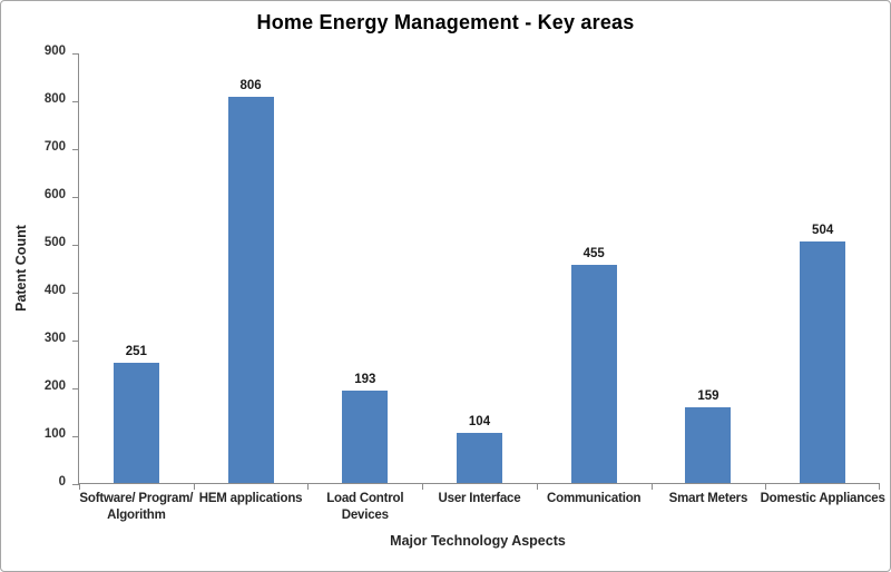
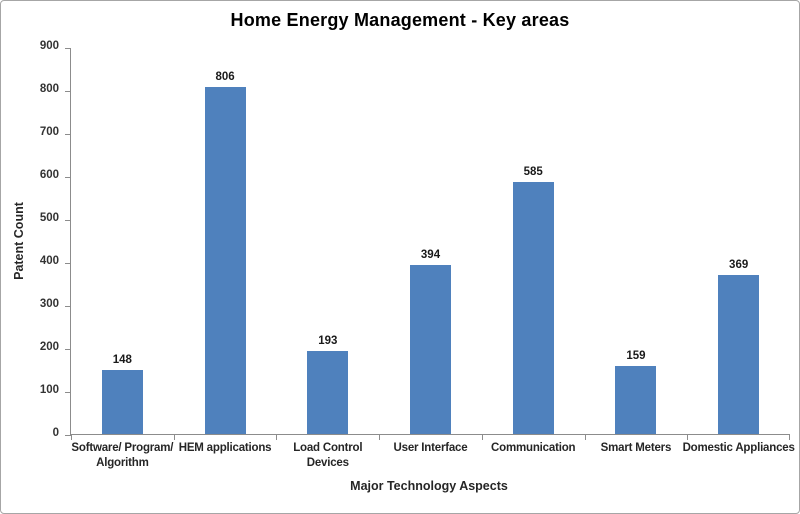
Software/ Program/ Algorithm: 251 -> 148
User Interface: 104 -> 394
Communication: 455 -> 585
Domestic Appliances: 504 -> 369
